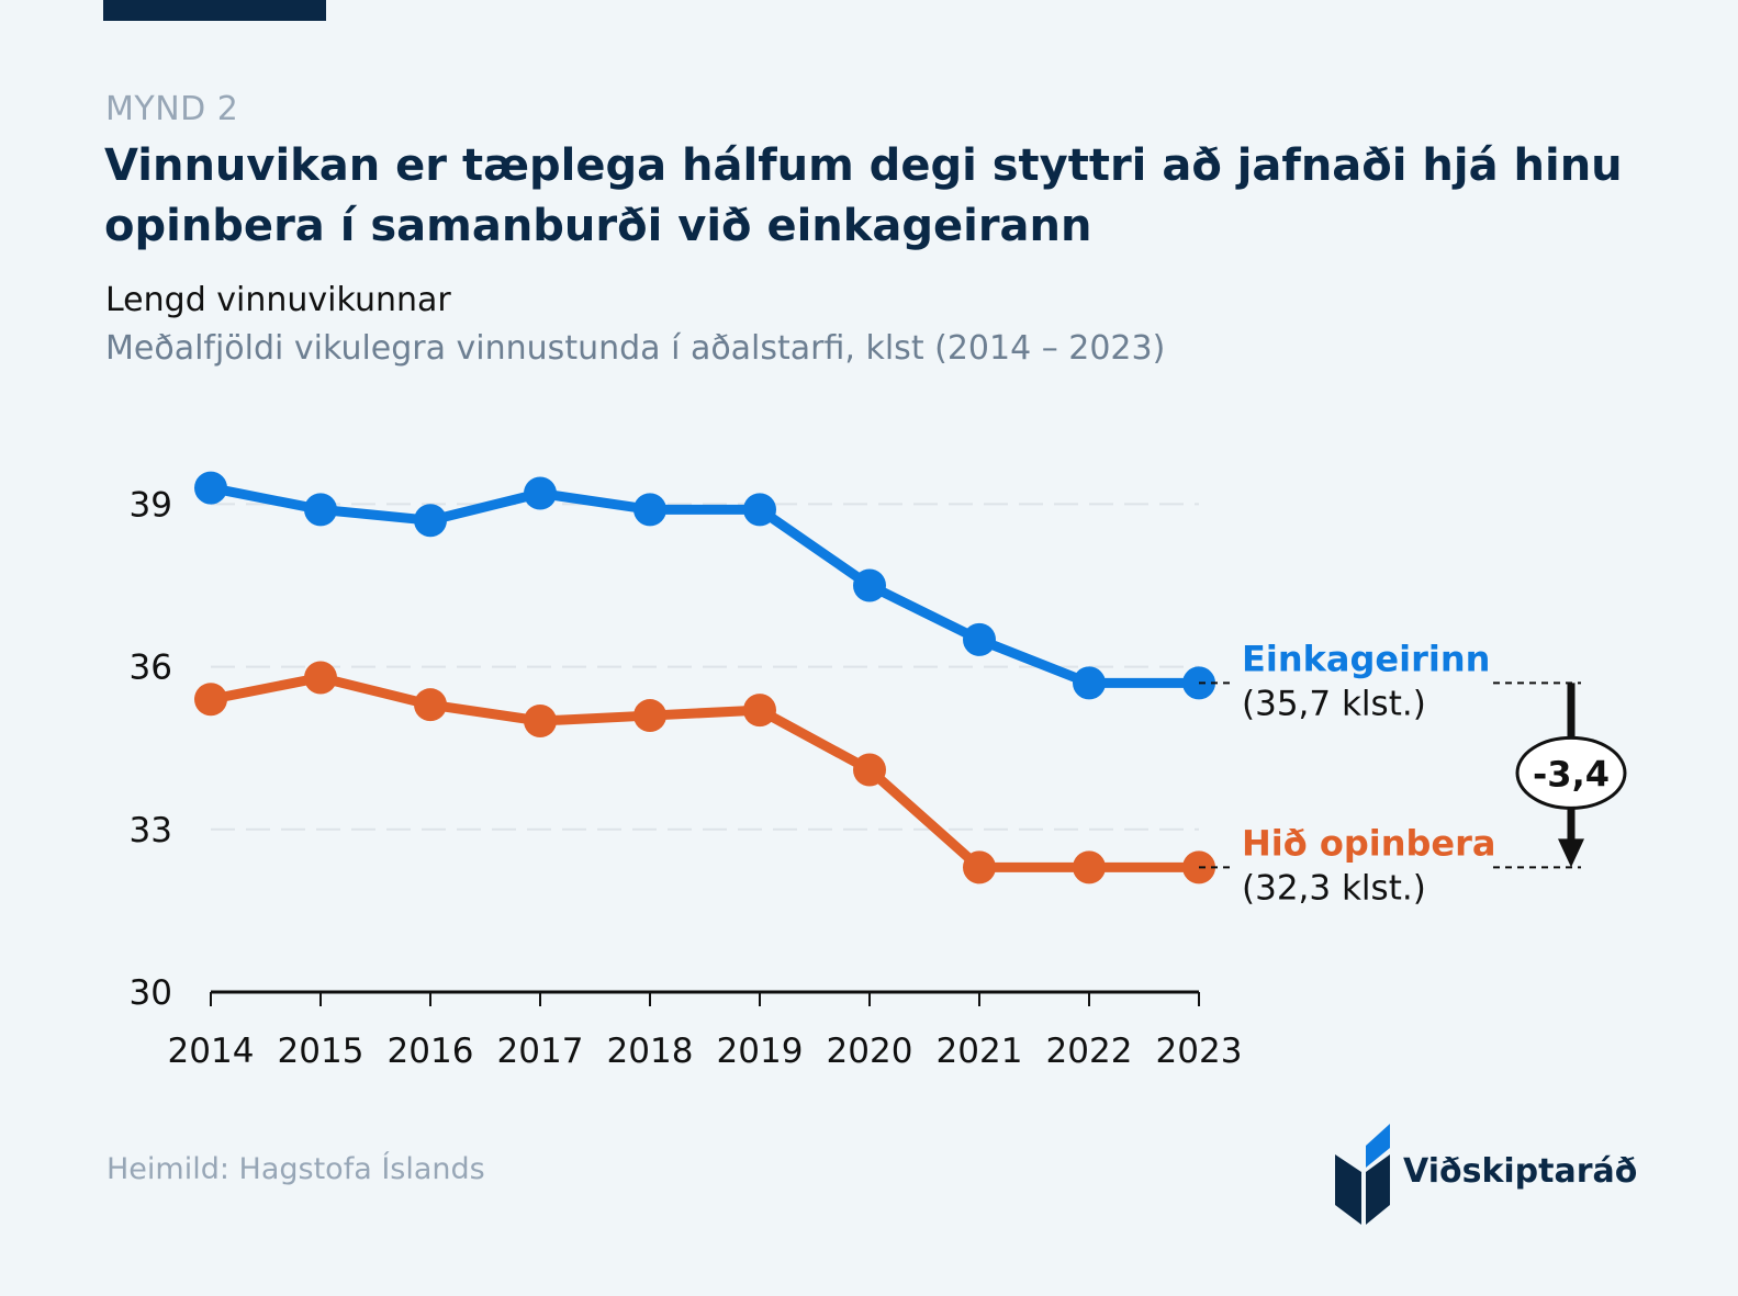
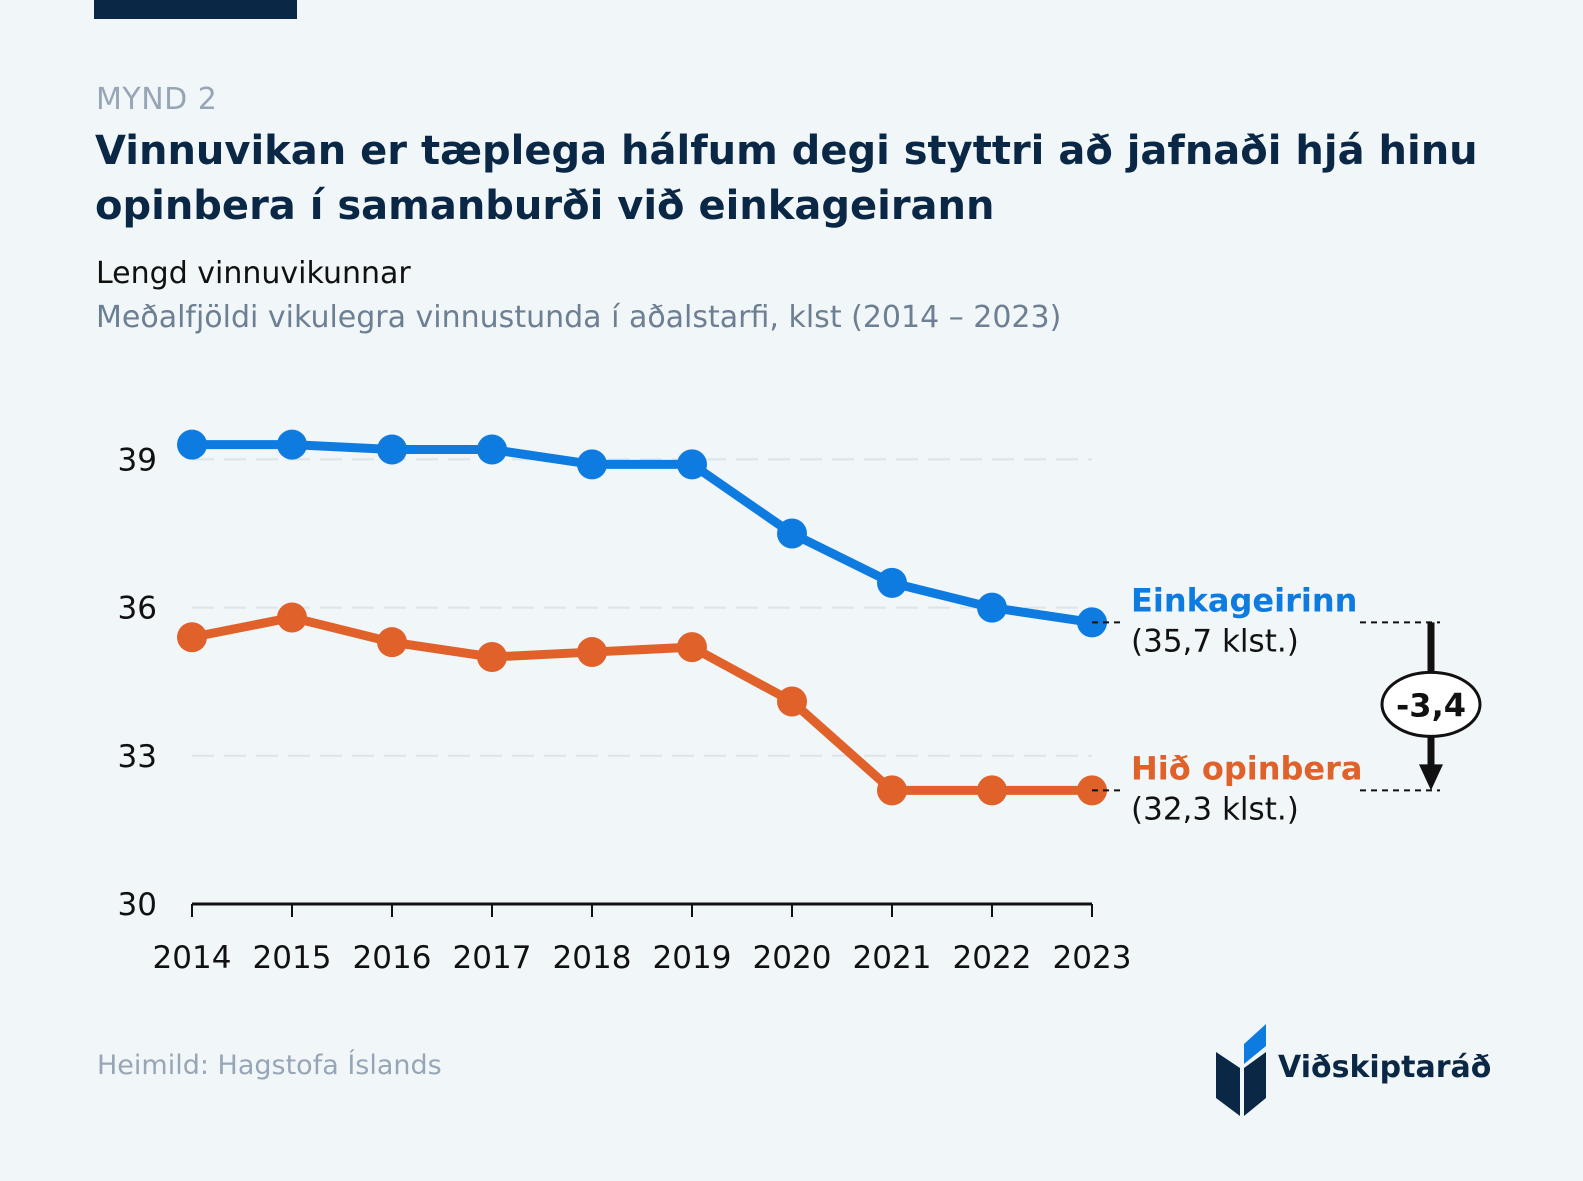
Einkageirinn/2015: 38.9 -> 39.3
Einkageirinn/2016: 38.7 -> 39.2
Einkageirinn/2022: 35.7 -> 36.0
